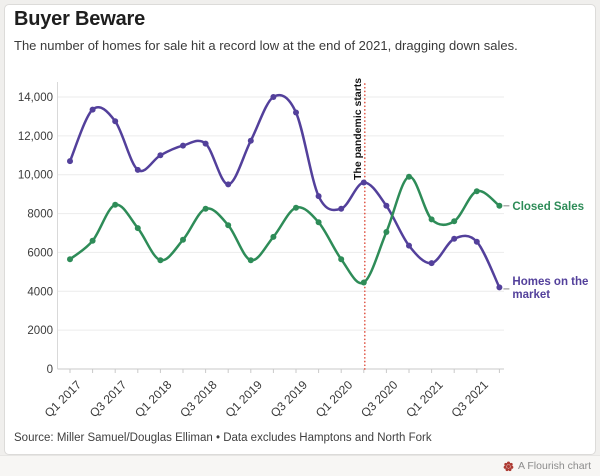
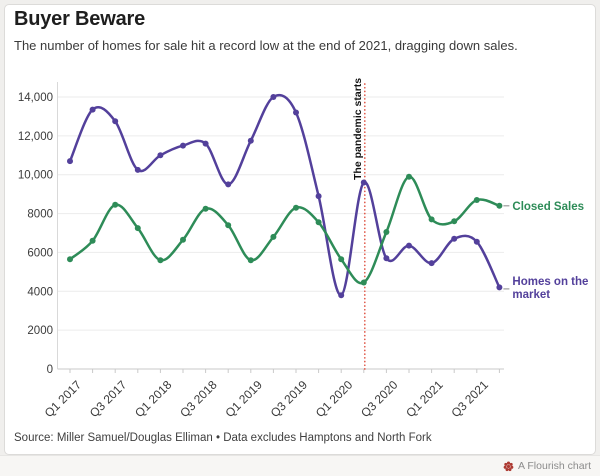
Homes on the market/Q1 2020: 8200 -> 3800
Homes on the market/Q3 2020: 8400 -> 5700
Closed Sales/Q3 2021: 9200 -> 8700
